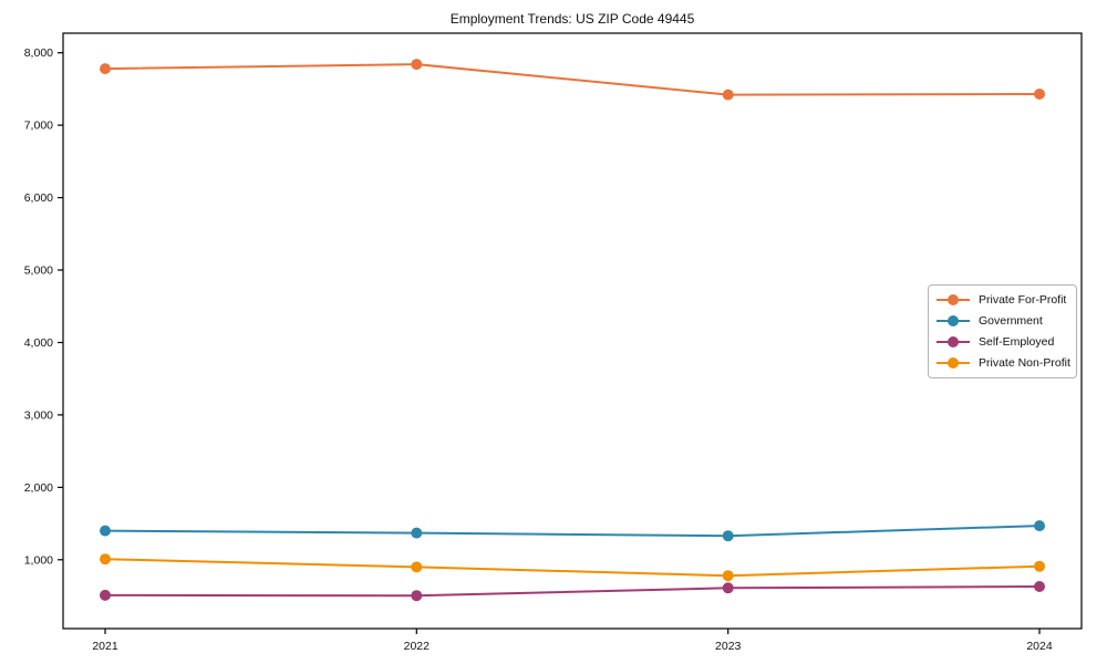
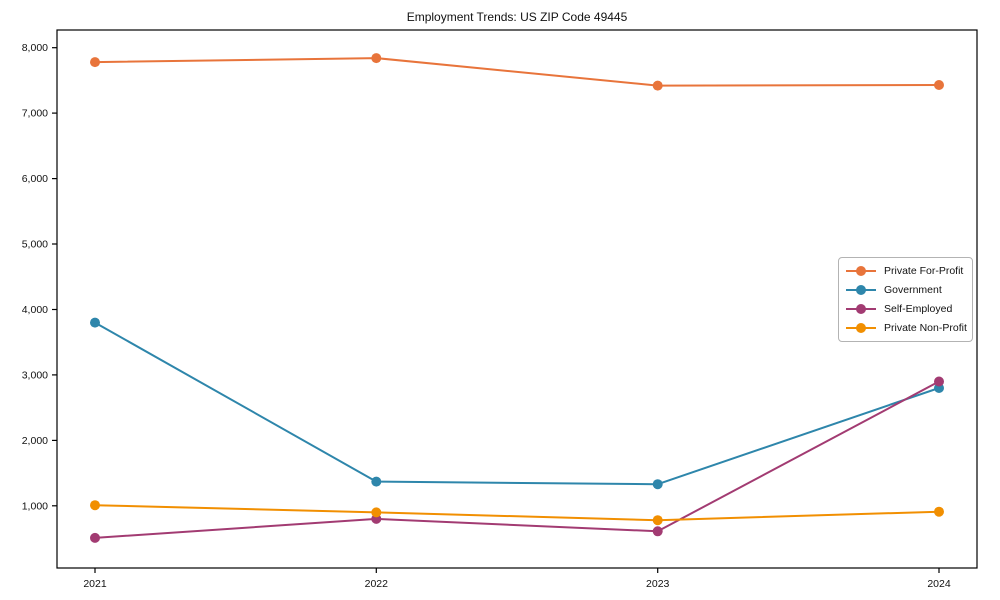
Government/2021: 1400 -> 3800
Self-Employed/2022: 500 -> 800
Government/2024: 1500 -> 2800
Self-Employed/2024: 600 -> 2900
